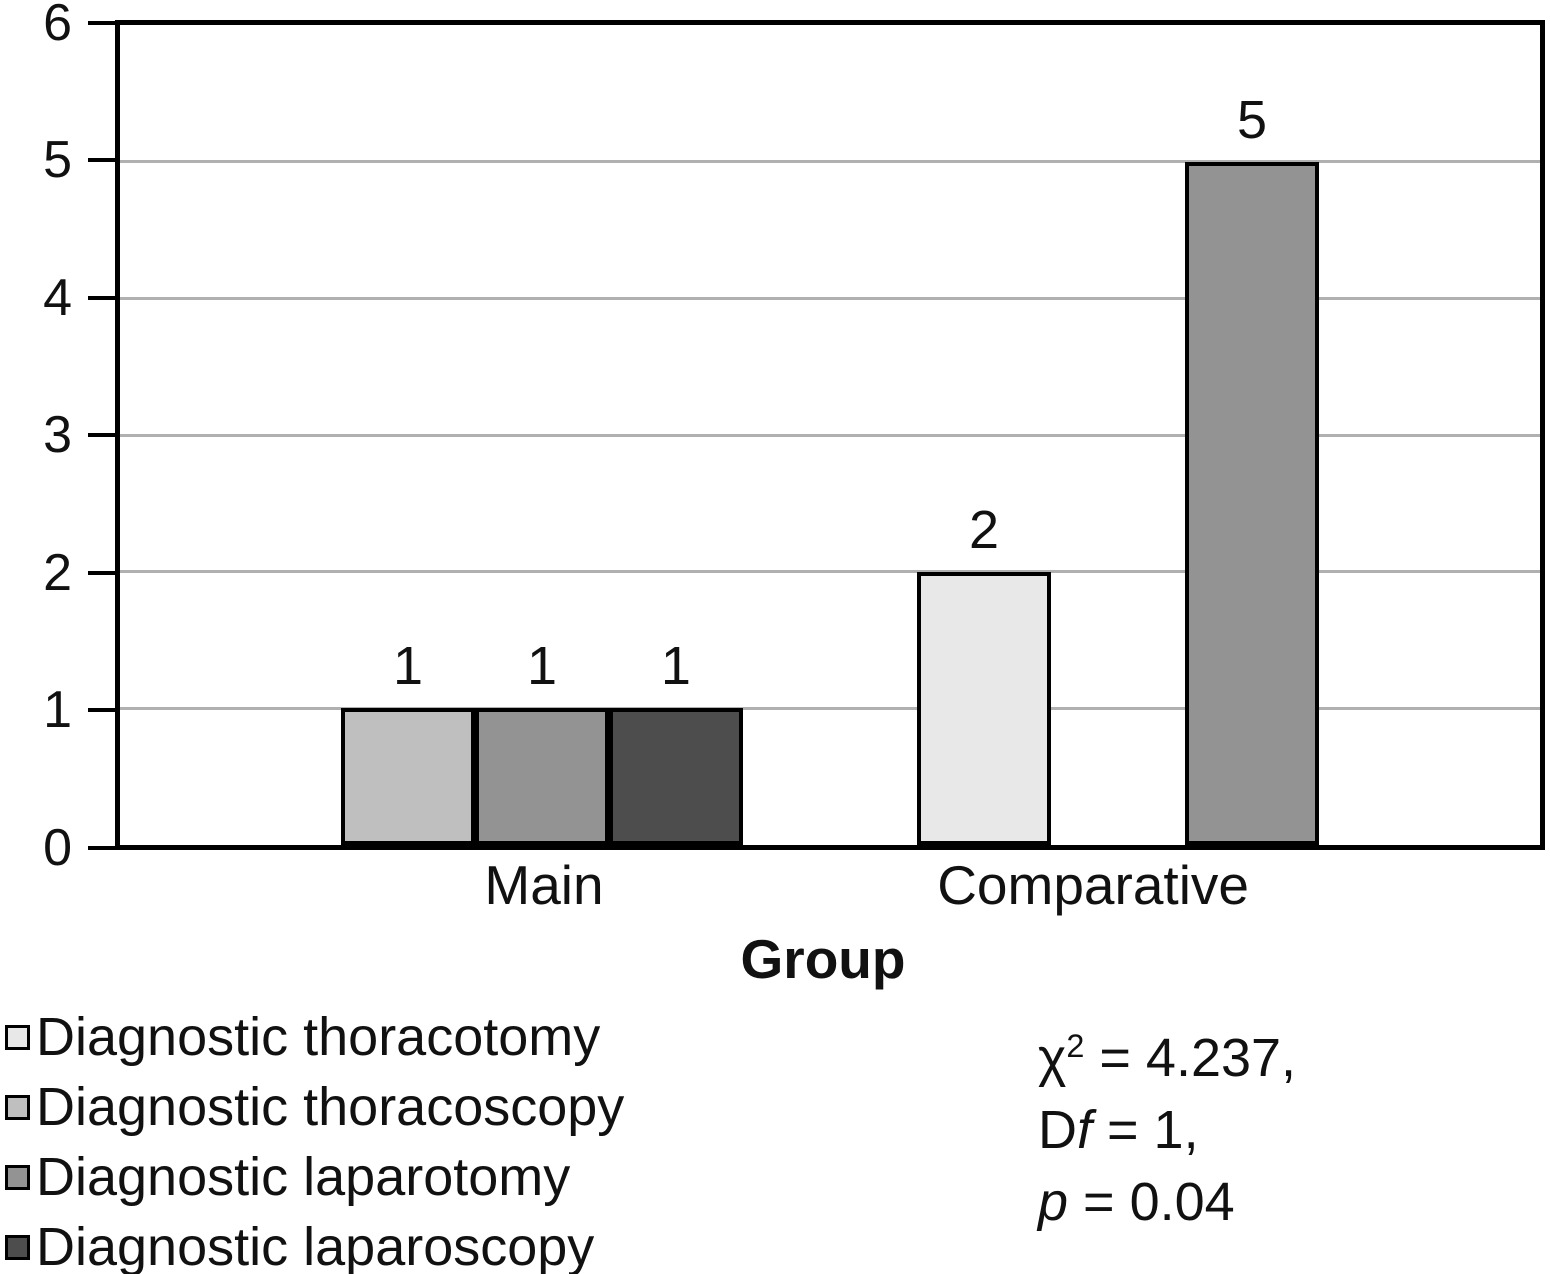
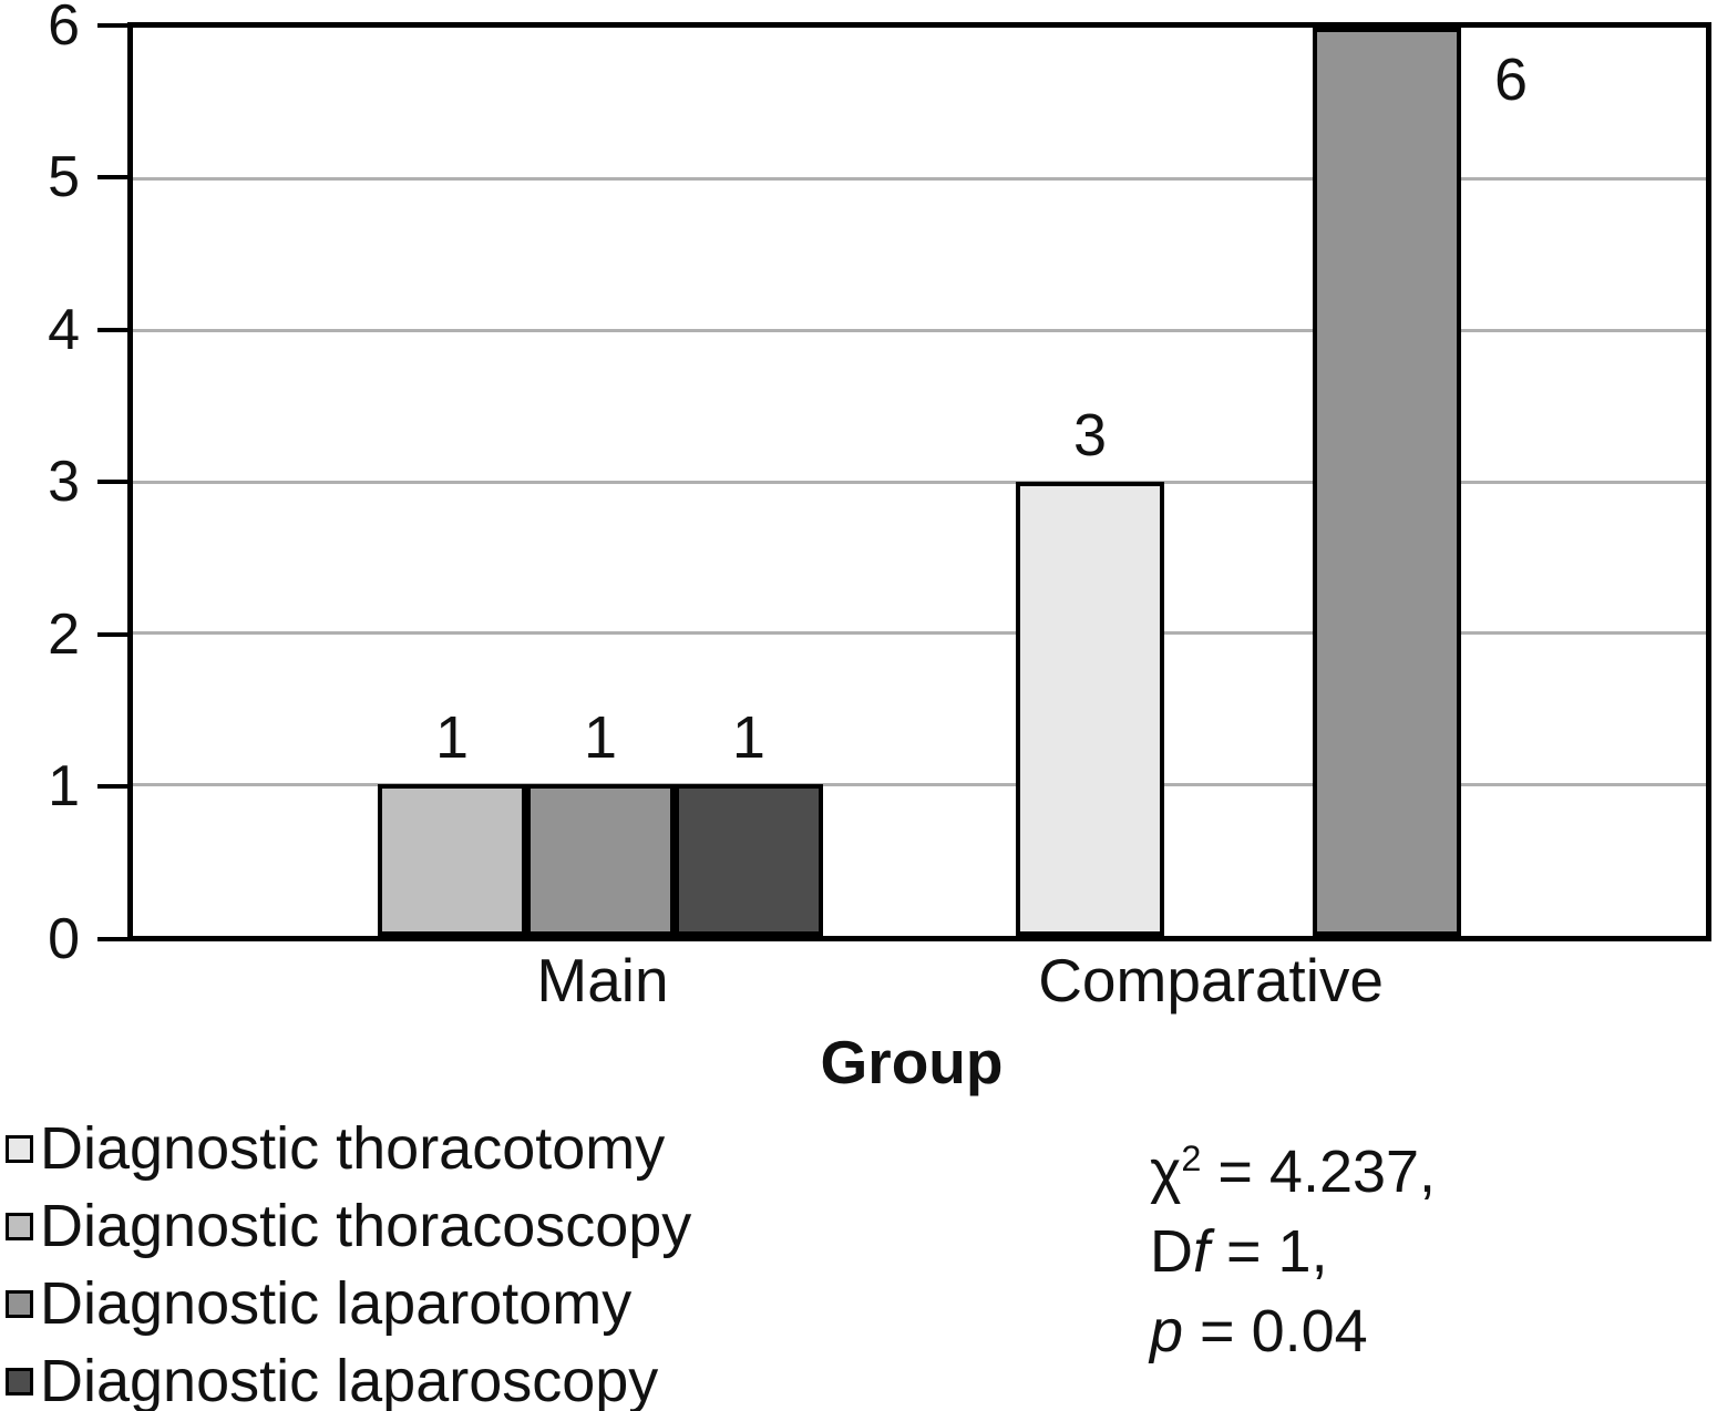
Diagnostic thoracotomy/Comparative: 2 -> 3
Diagnostic laparotomy/Comparative: 5 -> 6
